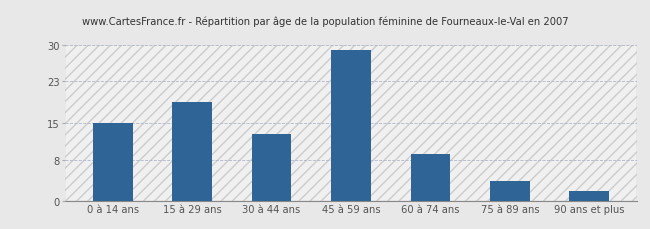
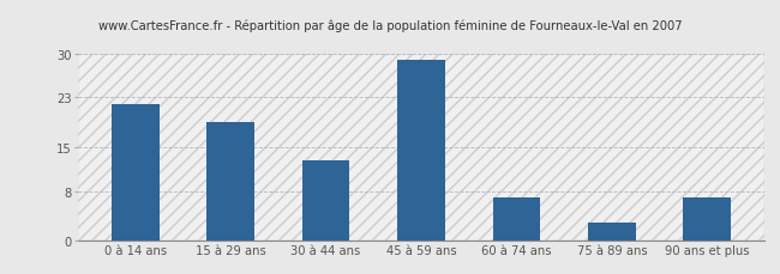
0 à 14 ans: 15 -> 22
60 à 74 ans: 9 -> 7
75 à 89 ans: 4 -> 3
90 ans et plus: 2 -> 7
